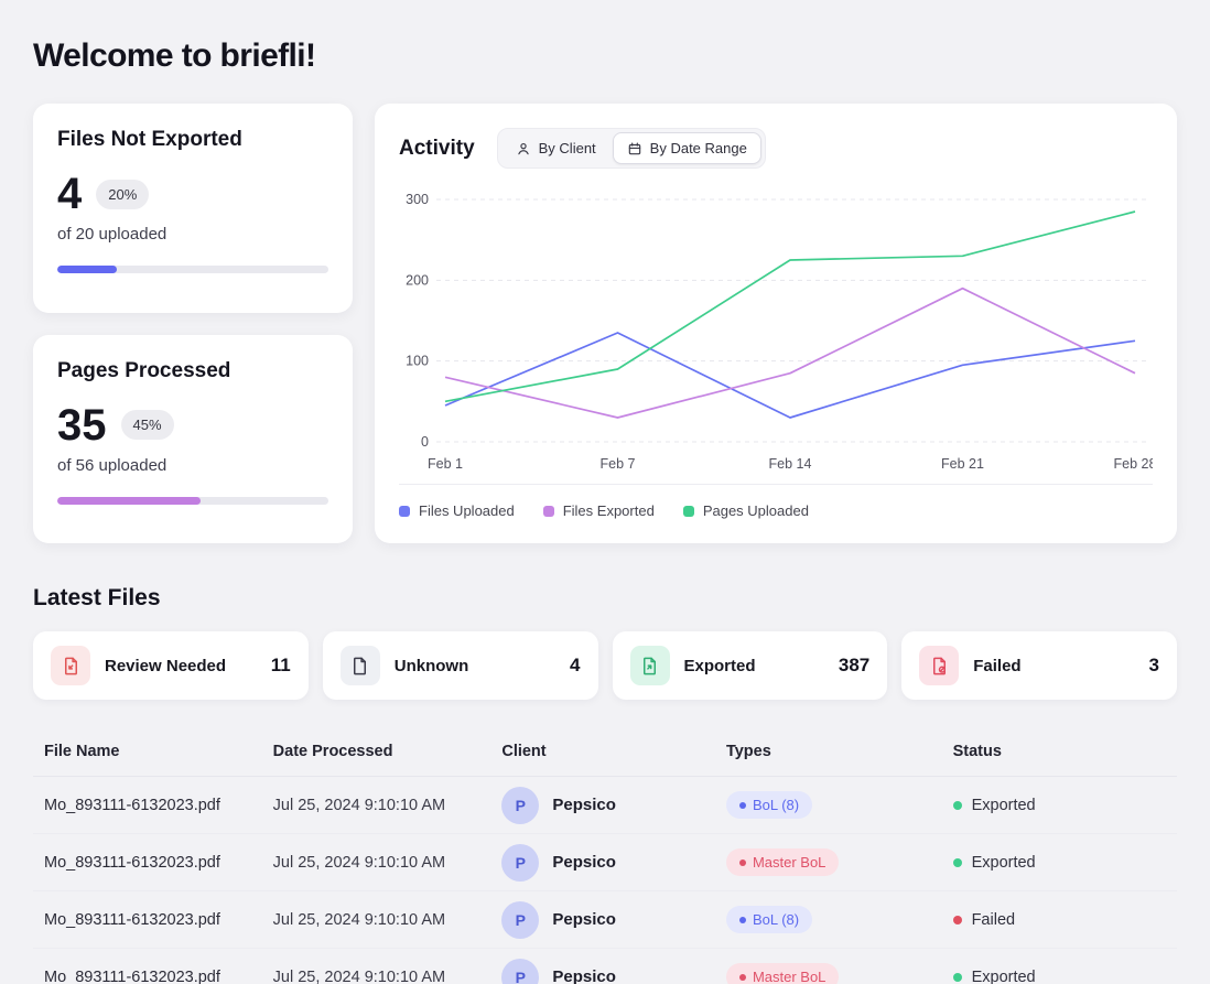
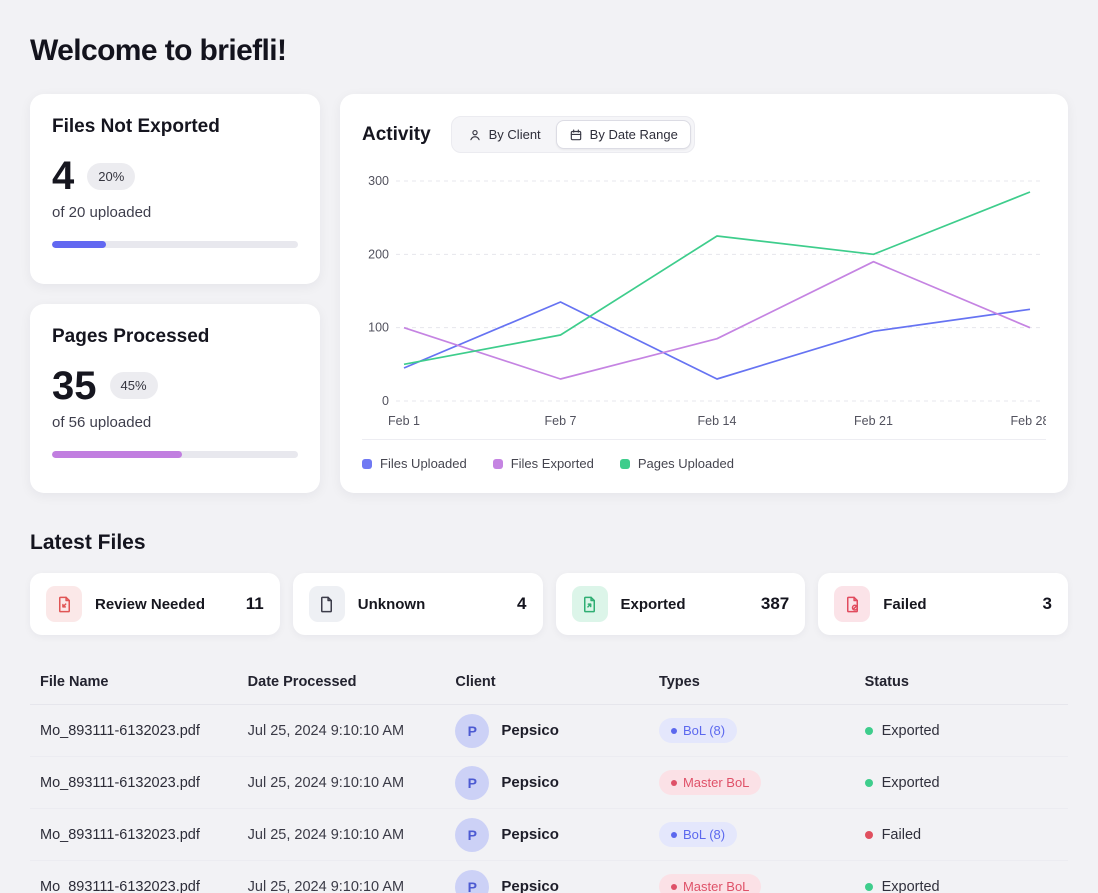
Files Exported/Feb 1: 80 -> 100
Pages Uploaded/Feb 21: 230 -> 200
Files Exported/Feb 28: 80 -> 100
